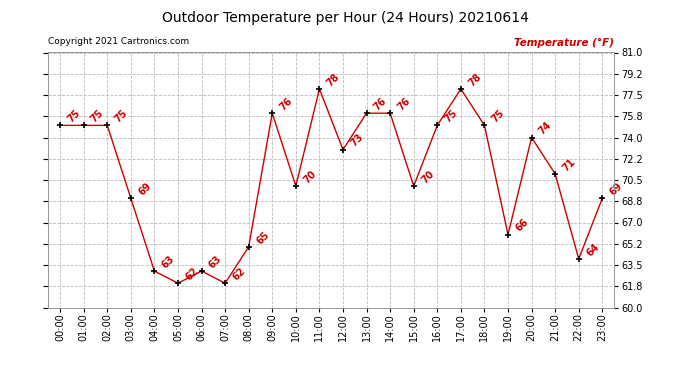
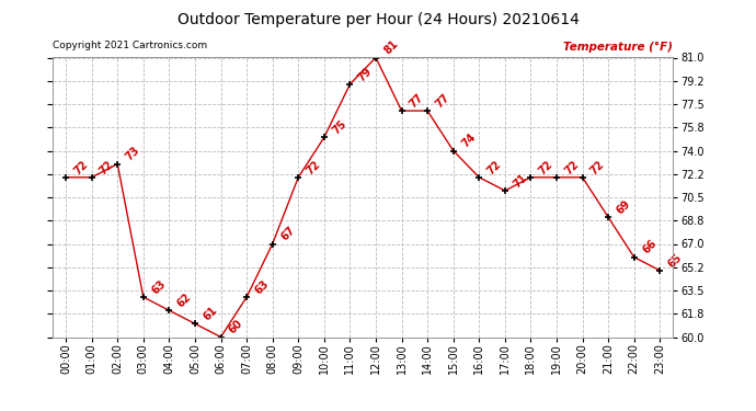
00:00: 75 -> 72
01:00: 75 -> 72
02:00: 75 -> 73
03:00: 69 -> 63
04:00: 63 -> 62
05:00: 62 -> 61
06:00: 63 -> 60
07:00: 62 -> 63
08:00: 65 -> 67
09:00: 76 -> 72
10:00: 70 -> 75
11:00: 78 -> 79
12:00: 73 -> 81
13:00: 76 -> 77
14:00: 76 -> 77
15:00: 70 -> 74
16:00: 75 -> 72
17:00: 78 -> 71
18:00: 75 -> 72
19:00: 66 -> 72
20:00: 74 -> 72
21:00: 71 -> 69
22:00: 64 -> 66
23:00: 69 -> 65
